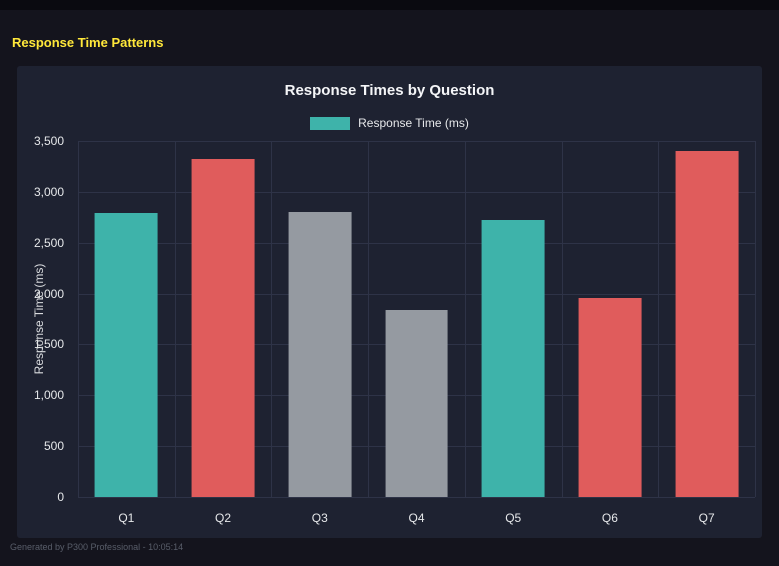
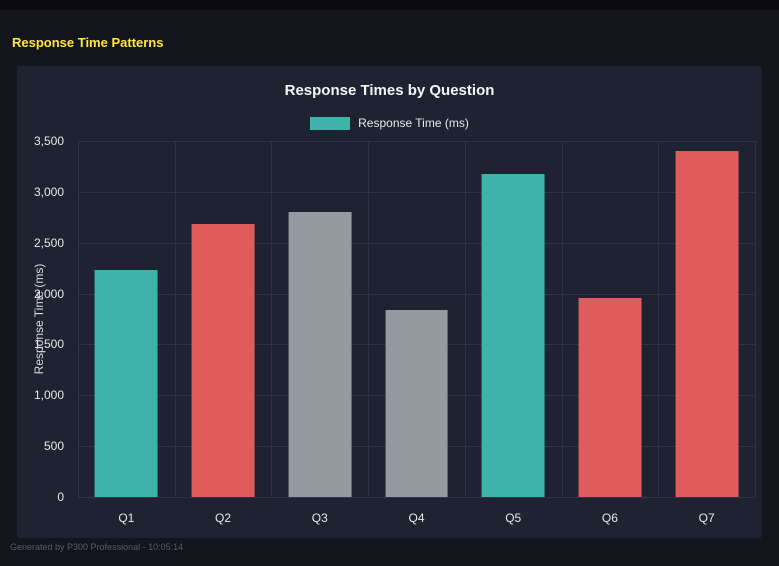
Q1: 2790 -> 2230
Q2: 3320 -> 2680
Q5: 2720 -> 3180
